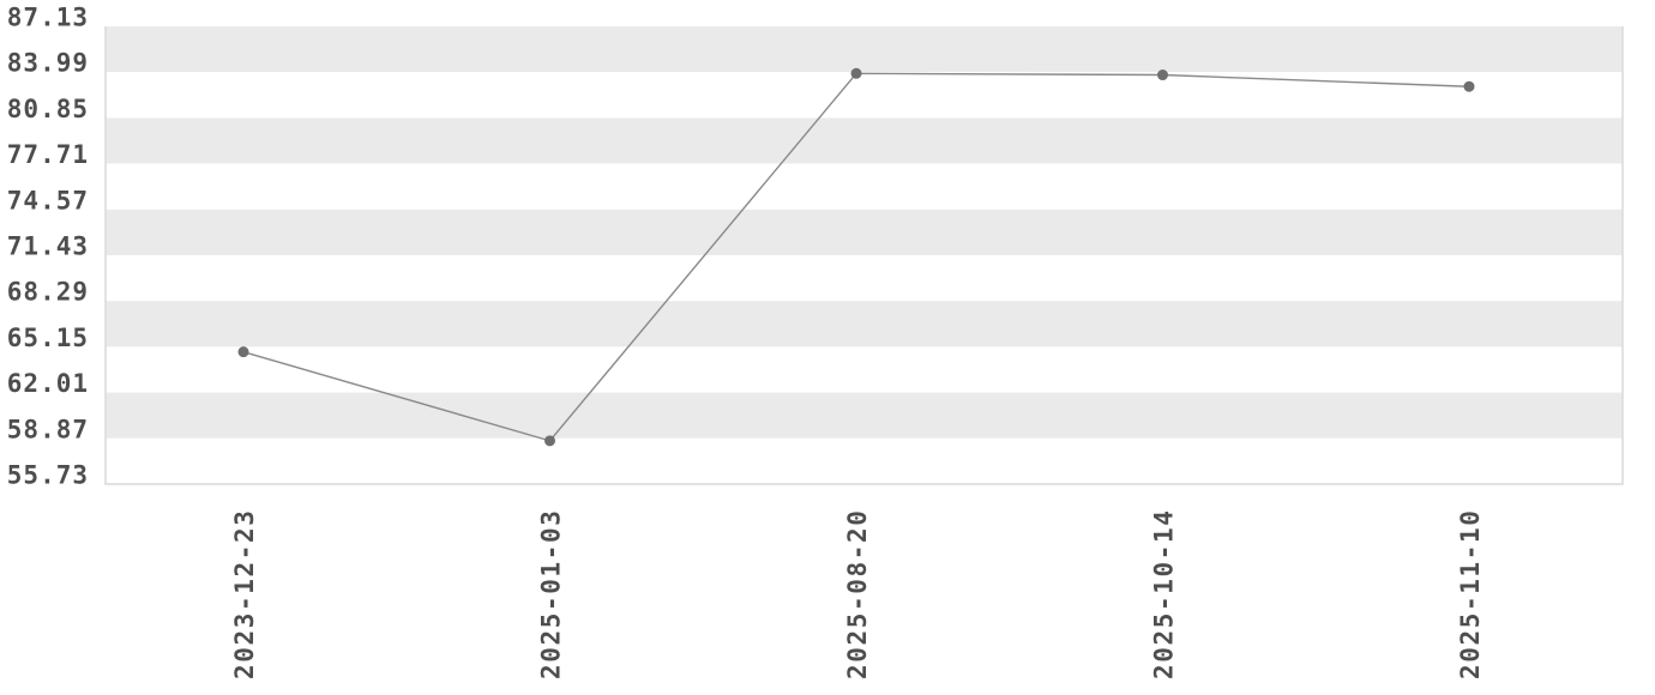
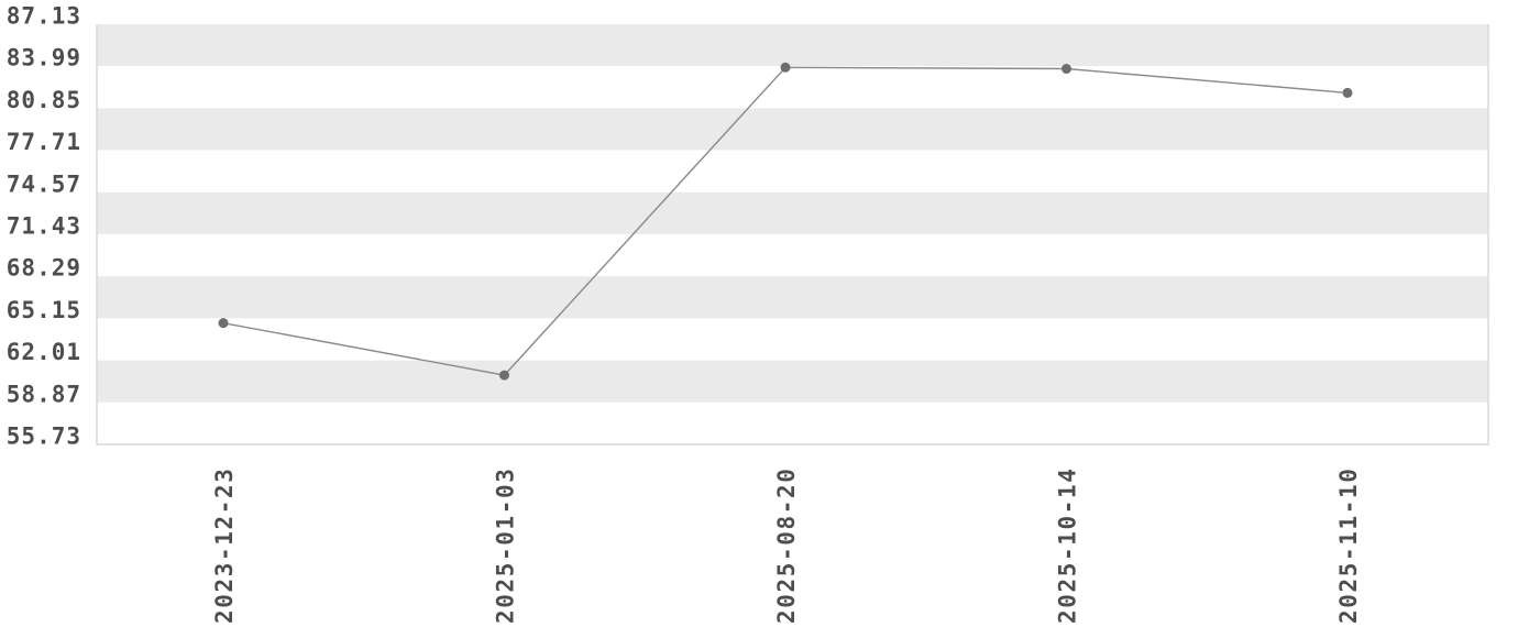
2025-01-03: 58.7 -> 60.9
2025-11-10: 83.0 -> 82.0
